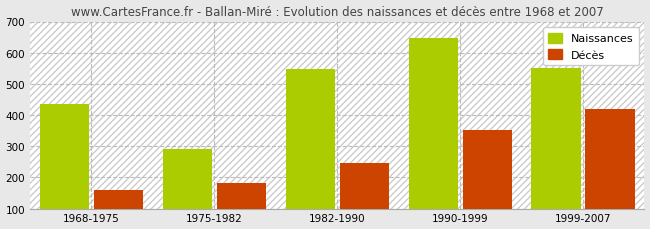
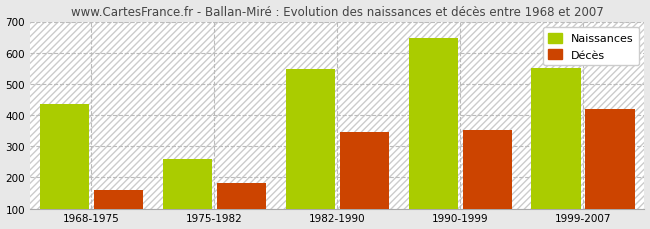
Naissances/1975-1982: 292 -> 260
Décès/1982-1990: 247 -> 345
